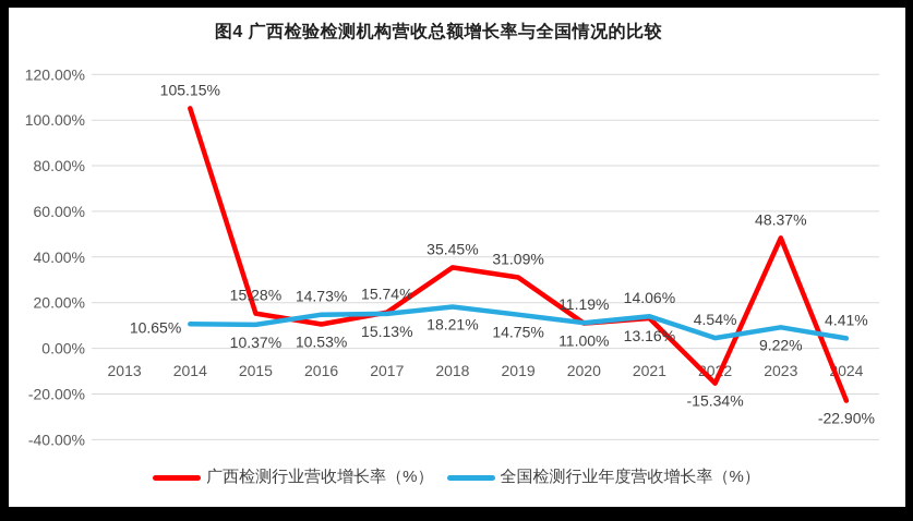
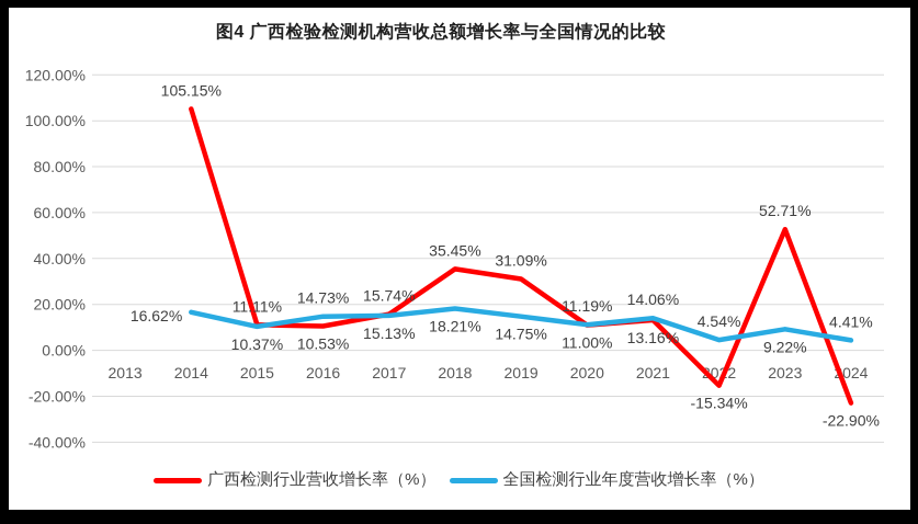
全国检测行业年度营收增长率（%）/2014: 10.65% -> 16.62%
广西检测行业营收增长率（%）/2015: 15.28% -> 11.11%
广西检测行业营收增长率（%）/2023: 48.37% -> 52.71%
